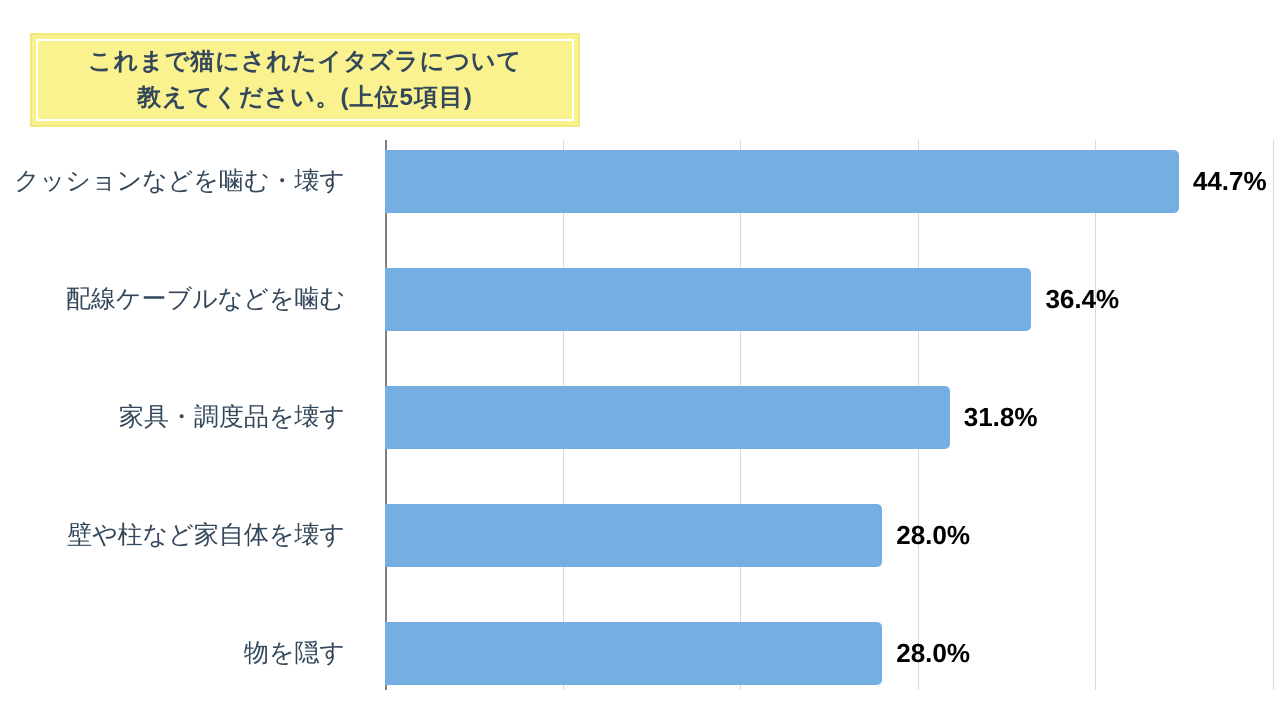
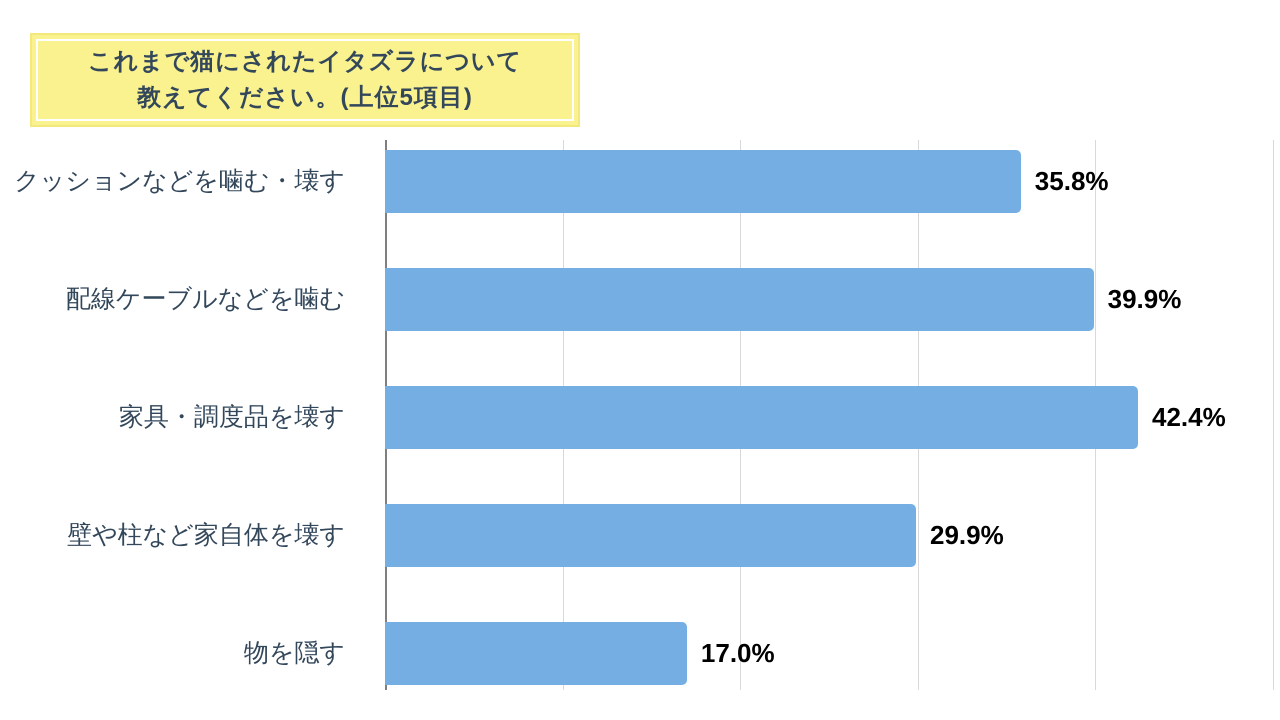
クッションなどを噛む・壊す: 44.7% -> 35.8%
配線ケーブルなどを噛む: 36.4% -> 39.9%
家具・調度品を壊す: 31.8% -> 42.4%
壁や柱など家自体を壊す: 28.0% -> 29.9%
物を隠す: 28.0% -> 17.0%
